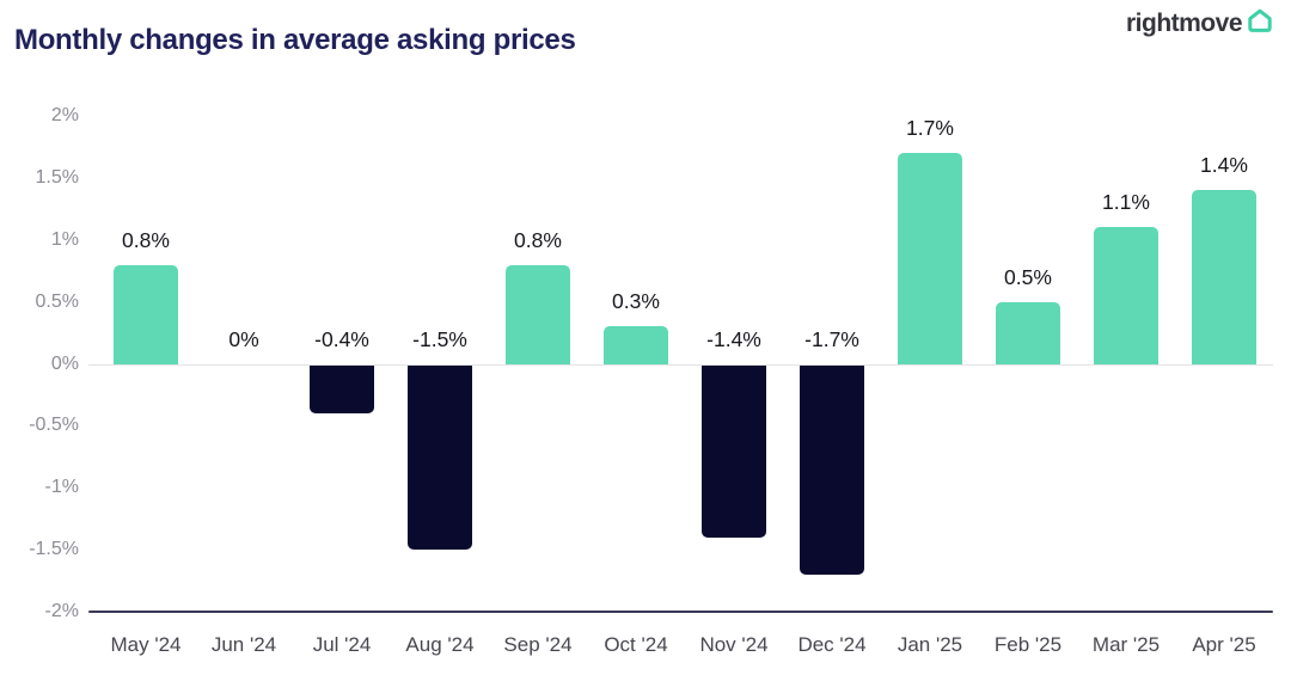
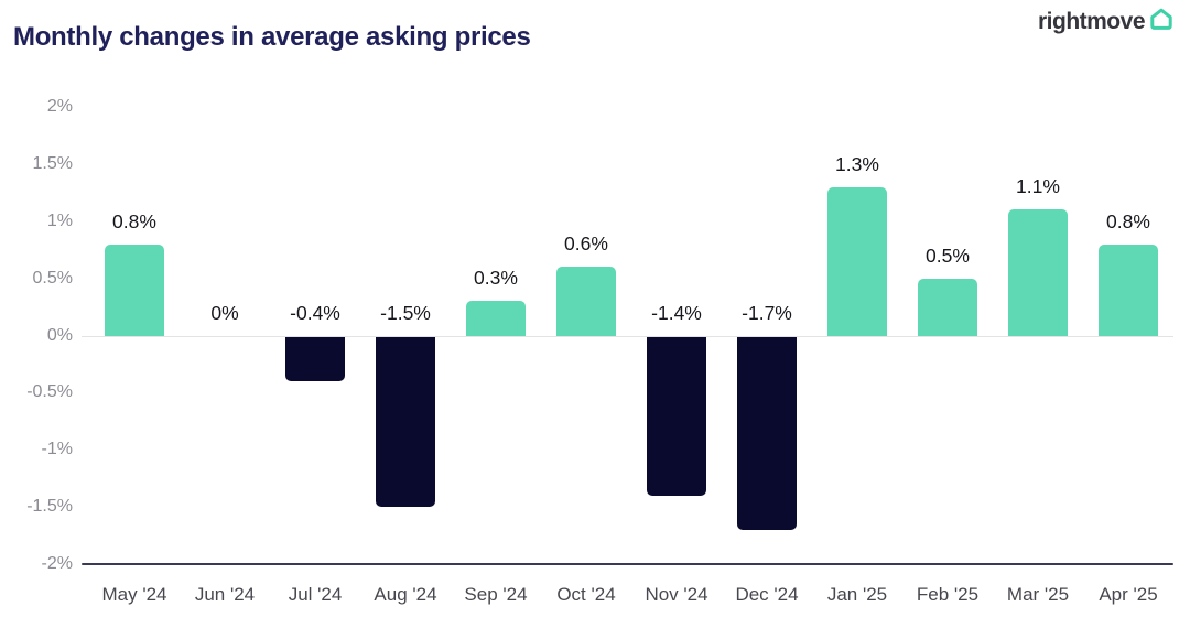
Sep '24: 0.8% -> 0.3%
Oct '24: 0.3% -> 0.6%
Jan '25: 1.7% -> 1.3%
Apr '25: 1.4% -> 0.8%
